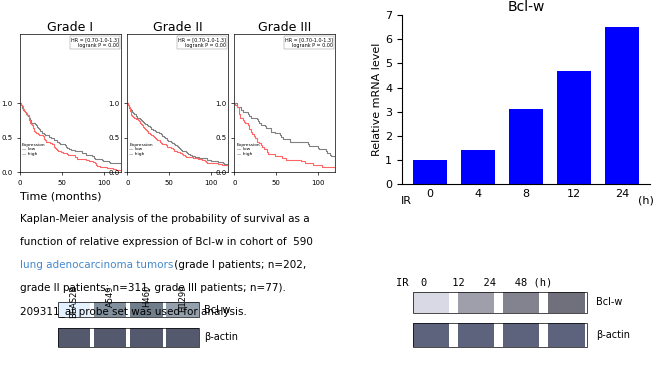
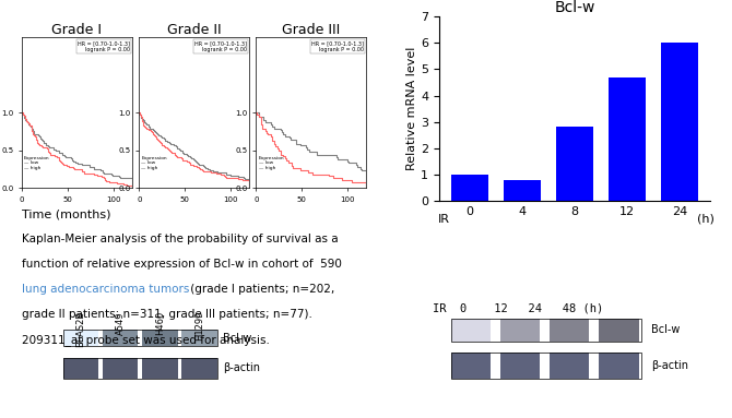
Bcl-w/4: 1.4 -> 0.8
Bcl-w/8: 3.1 -> 2.8
Bcl-w/24: 6.5 -> 6.0
